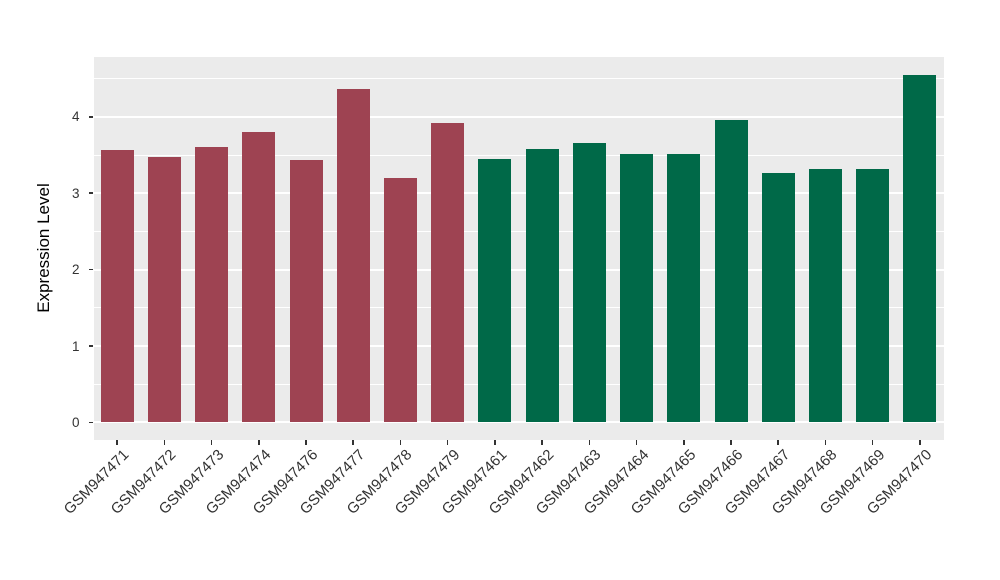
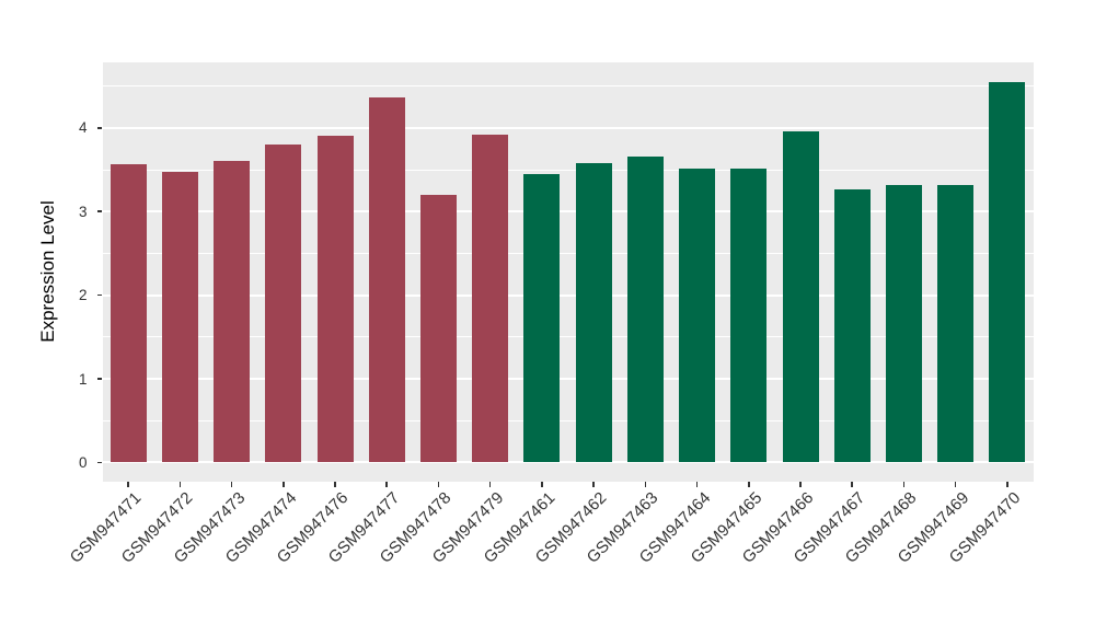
GSM947476: 3.4 -> 3.9
